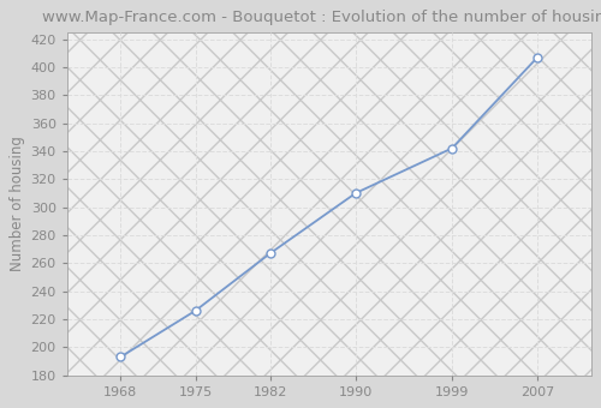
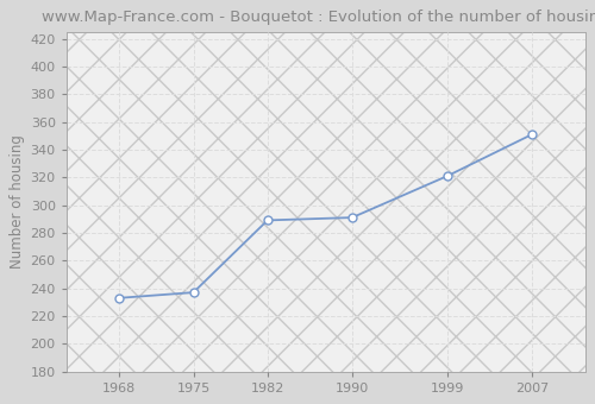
1968: 193 -> 233
1975: 226 -> 237
1982: 267 -> 289
1990: 310 -> 291
1999: 342 -> 321
2007: 407 -> 351
